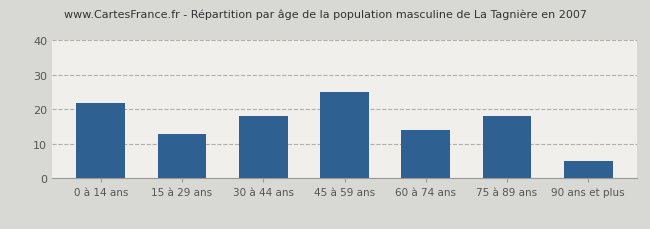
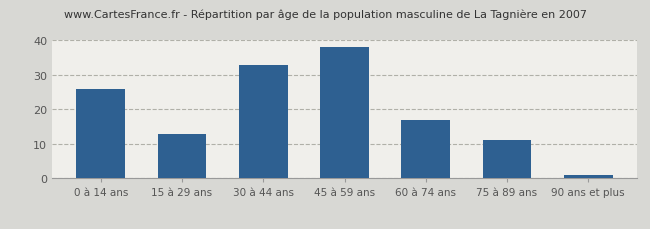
0 à 14 ans: 22 -> 26
30 à 44 ans: 18 -> 33
45 à 59 ans: 25 -> 38
60 à 74 ans: 14 -> 17
75 à 89 ans: 18 -> 11
90 ans et plus: 5 -> 1
